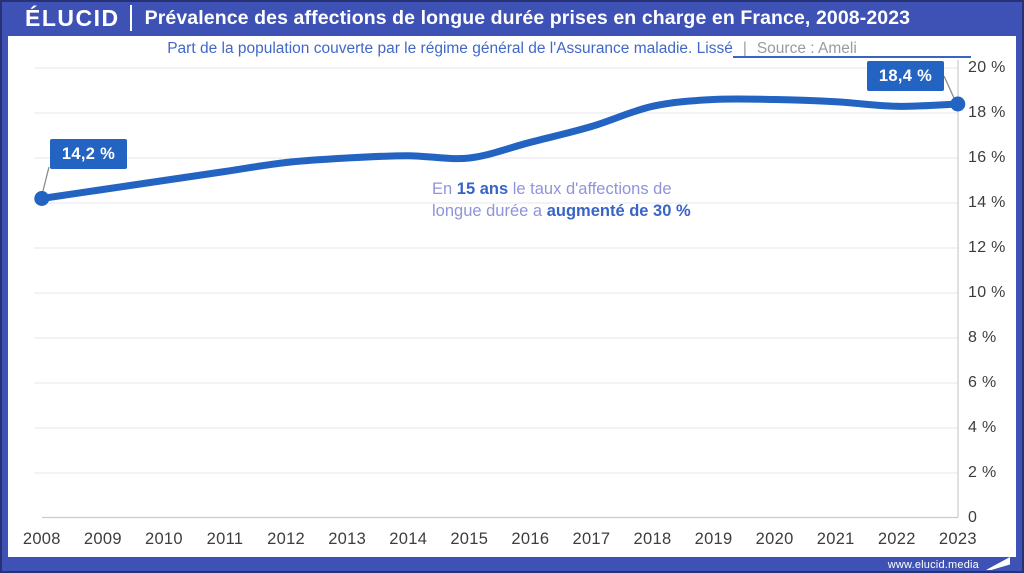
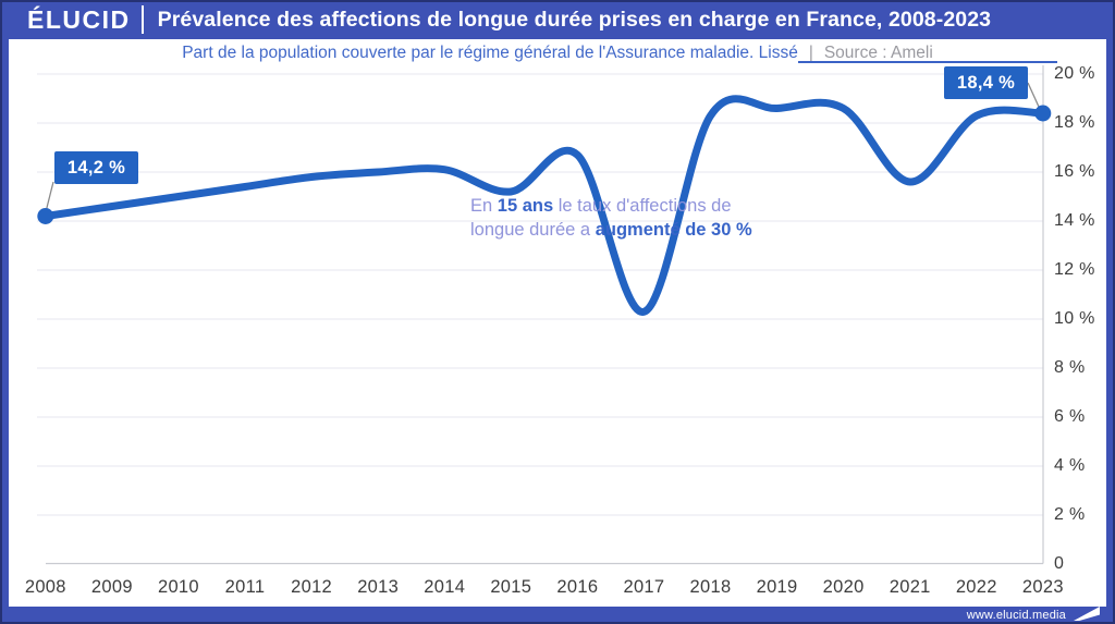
2015: 16.0% -> 15.2%
2017: 17.4% -> 10.3%
2021: 18.5% -> 15.6%
